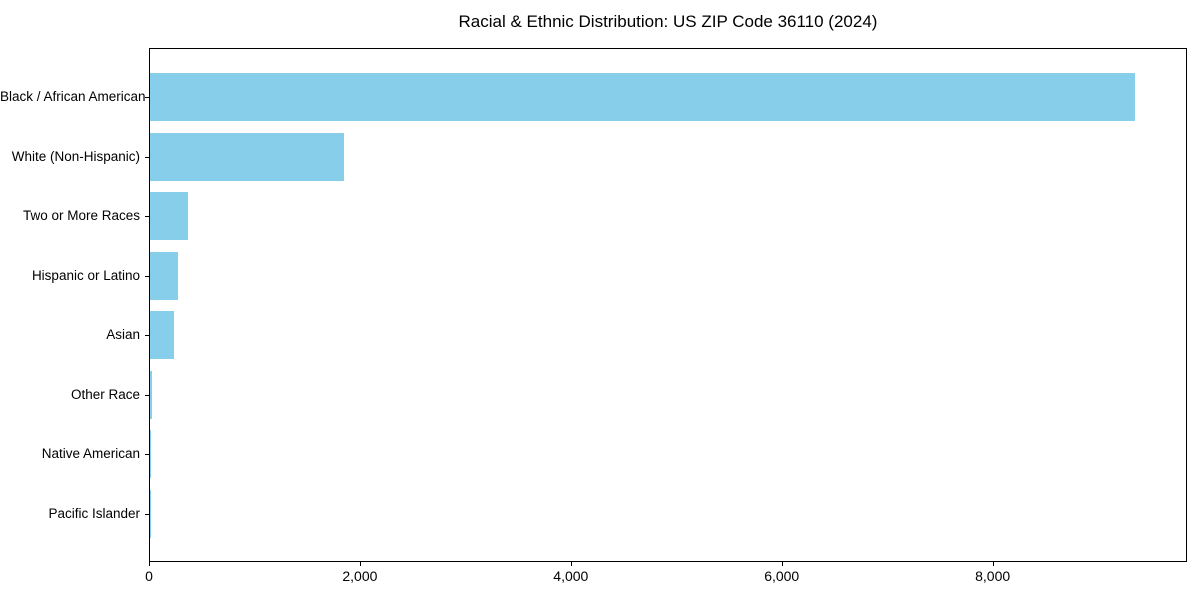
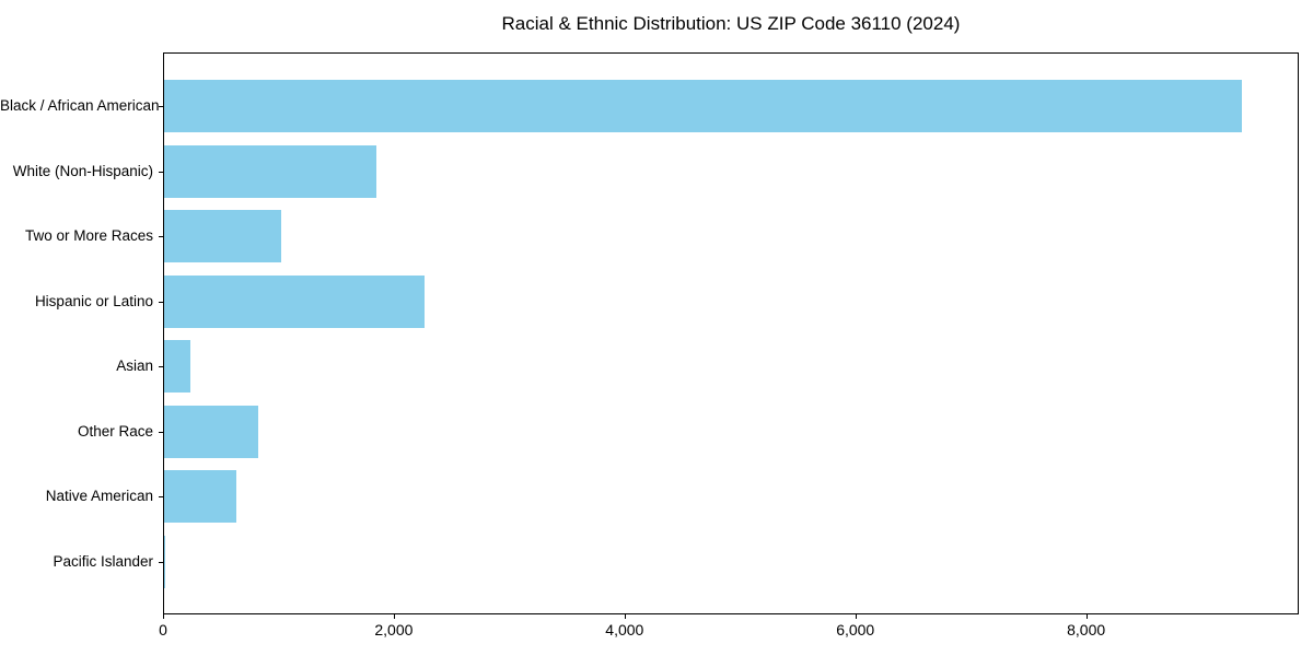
Two or More Races: 360 -> 1020
Hispanic or Latino: 260 -> 2260
Other Race: 20 -> 820
Native American: 10 -> 630
